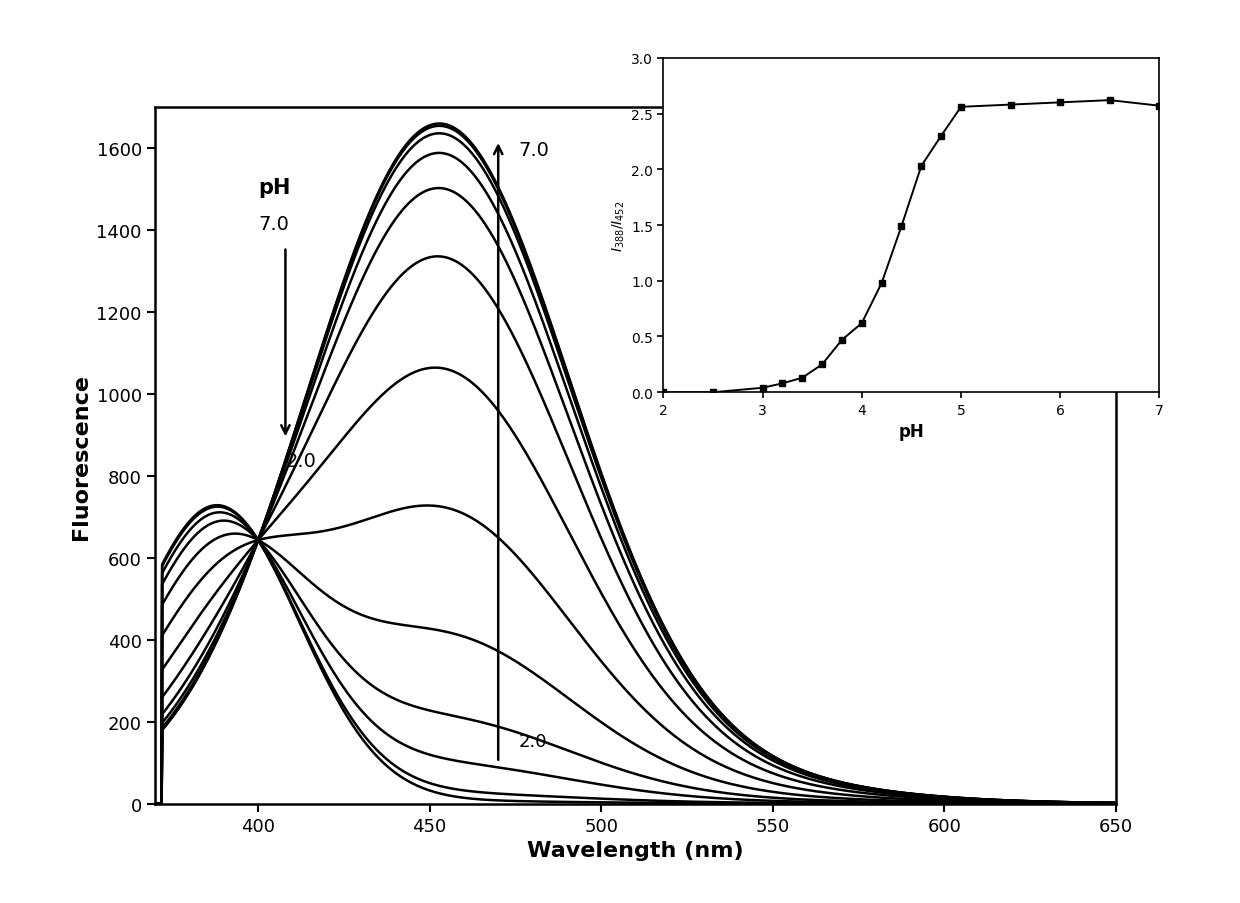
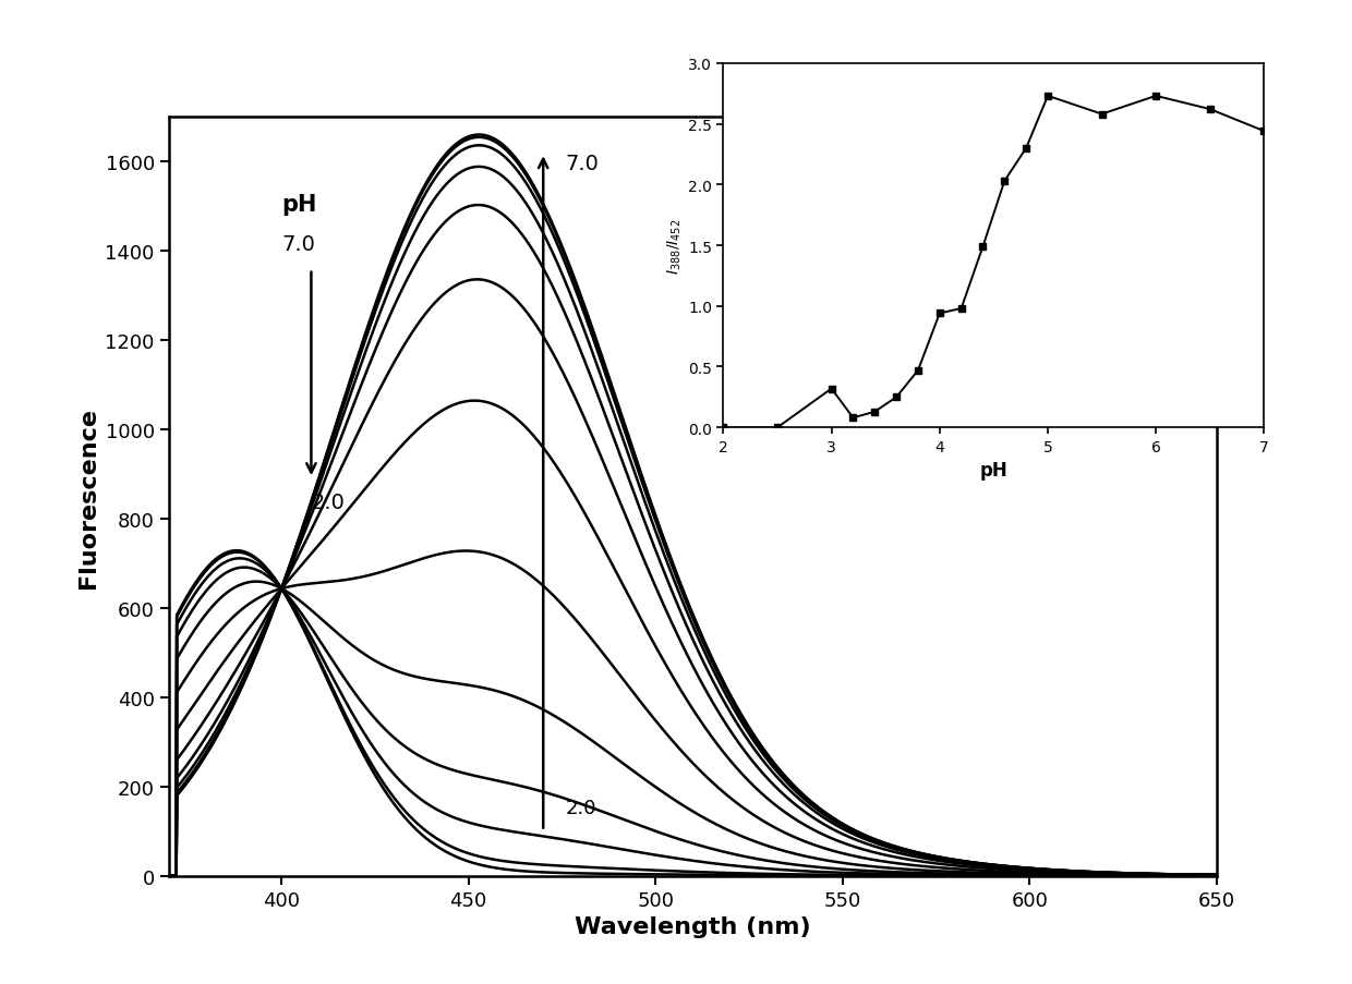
3: 0.04 -> 0.32
4: 0.62 -> 0.94
5: 2.56 -> 2.73
6: 2.60 -> 2.73
7: 2.57 -> 2.44
